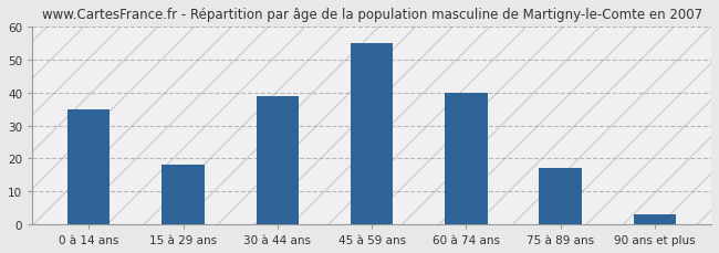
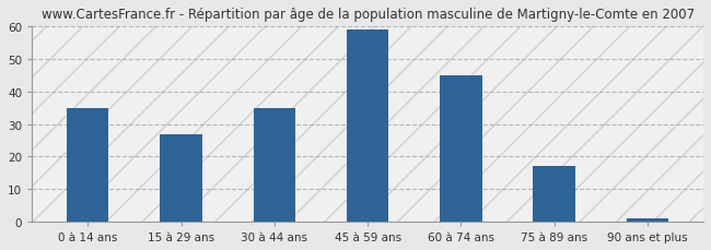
15 à 29 ans: 18 -> 27
30 à 44 ans: 39 -> 35
45 à 59 ans: 55 -> 59
60 à 74 ans: 40 -> 45
90 ans et plus: 3 -> 1
